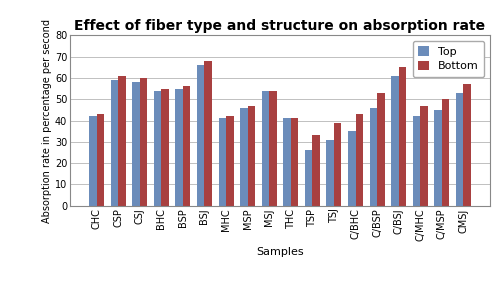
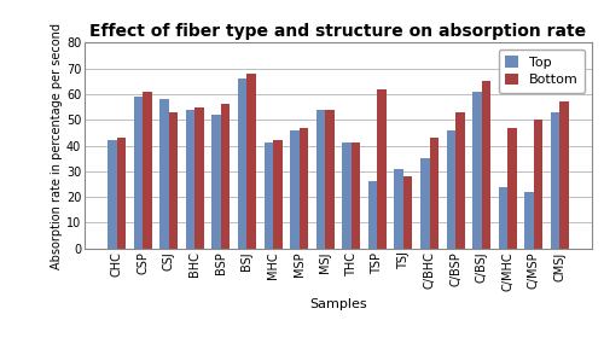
Bottom/CSJ: 60 -> 53
Top/BSP: 55 -> 52
Bottom/TSP: 33 -> 62
Bottom/TSJ: 39 -> 28
Top/C/MHC: 42 -> 24
Top/C/MSP: 45 -> 22
